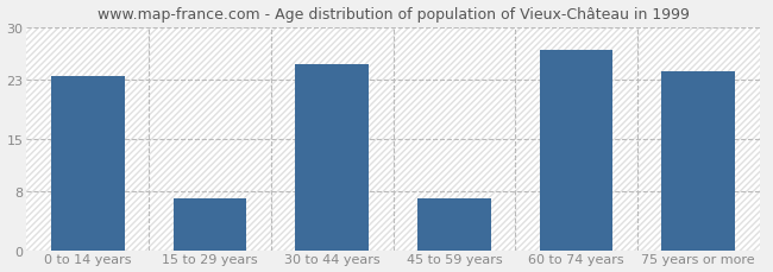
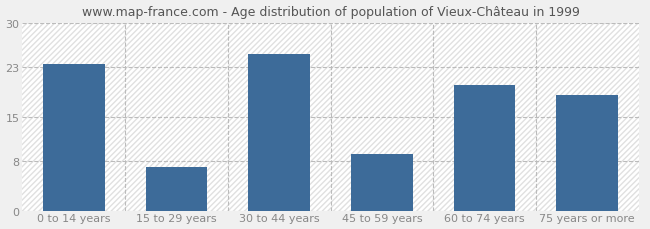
45 to 59 years: 7.0 -> 9.0
60 to 74 years: 27.0 -> 20.0
75 years or more: 24.0 -> 18.5
